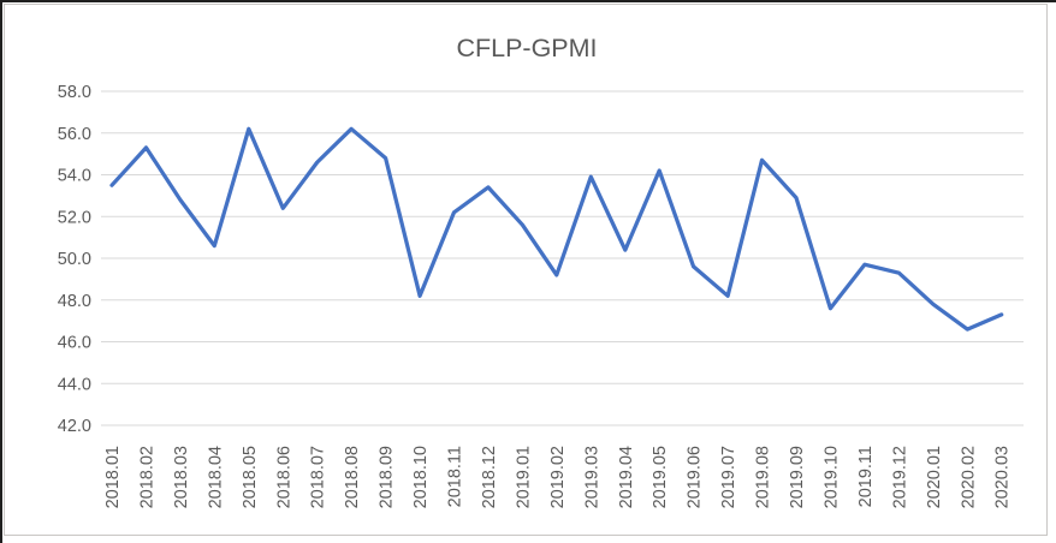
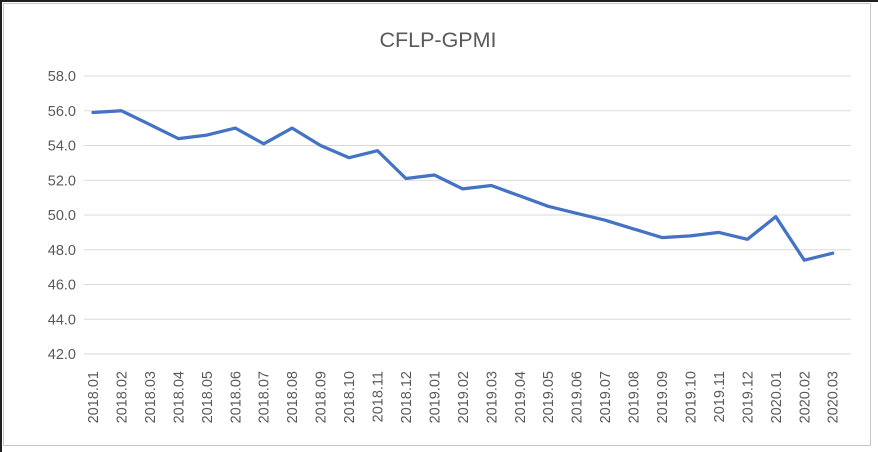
2018.01: 53.5 -> 55.9
2018.02: 55.3 -> 56.0
2018.03: 52.8 -> 55.2
2018.04: 50.6 -> 54.4
2018.05: 56.2 -> 54.6
2018.06: 52.4 -> 55.0
2018.07: 54.6 -> 54.1
2018.08: 56.2 -> 55.0
2018.09: 54.8 -> 54.0
2018.10: 48.2 -> 53.3
2018.11: 52.2 -> 53.7
2018.12: 53.4 -> 52.1
2019.01: 51.6 -> 52.3
2019.02: 49.2 -> 51.5
2019.03: 53.9 -> 51.7
2019.04: 50.4 -> 51.1
2019.05: 54.2 -> 50.5
2019.06: 49.6 -> 50.1
2019.07: 48.2 -> 49.7
2019.08: 54.7 -> 49.2
2019.09: 52.9 -> 48.7
2019.10: 47.6 -> 48.8
2019.11: 49.7 -> 49.0
2019.12: 49.3 -> 48.6
2020.01: 47.8 -> 49.9
2020.02: 46.6 -> 47.4
2020.03: 47.3 -> 47.8
